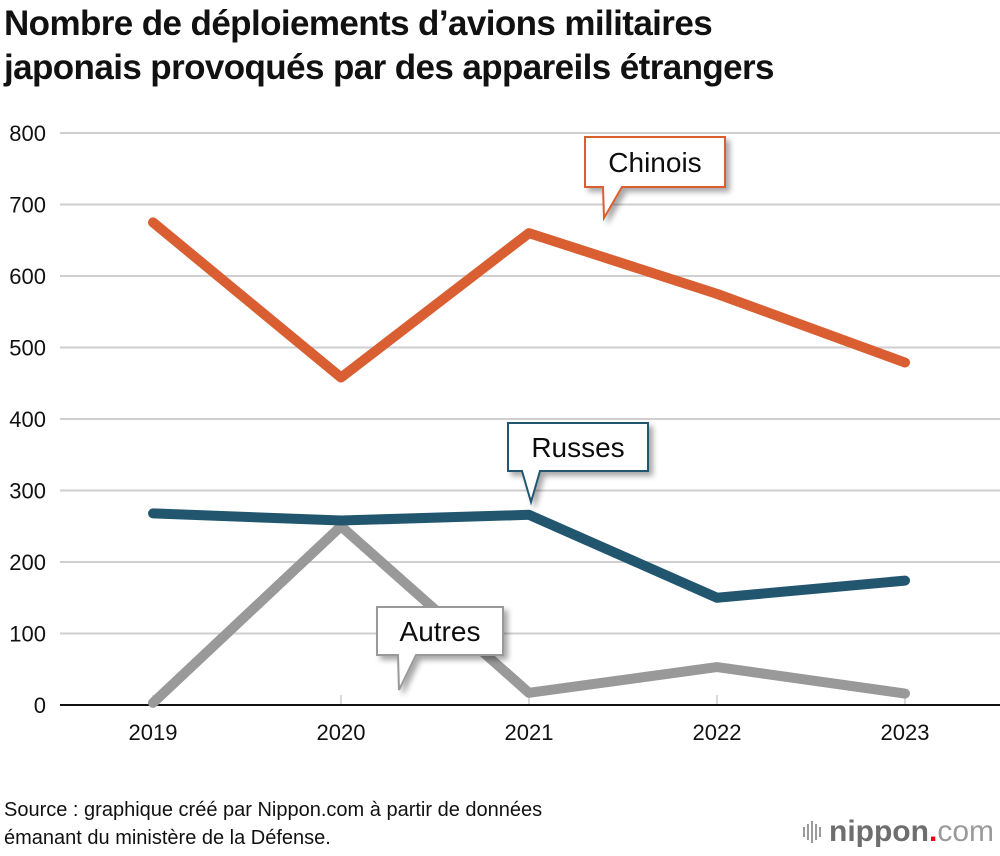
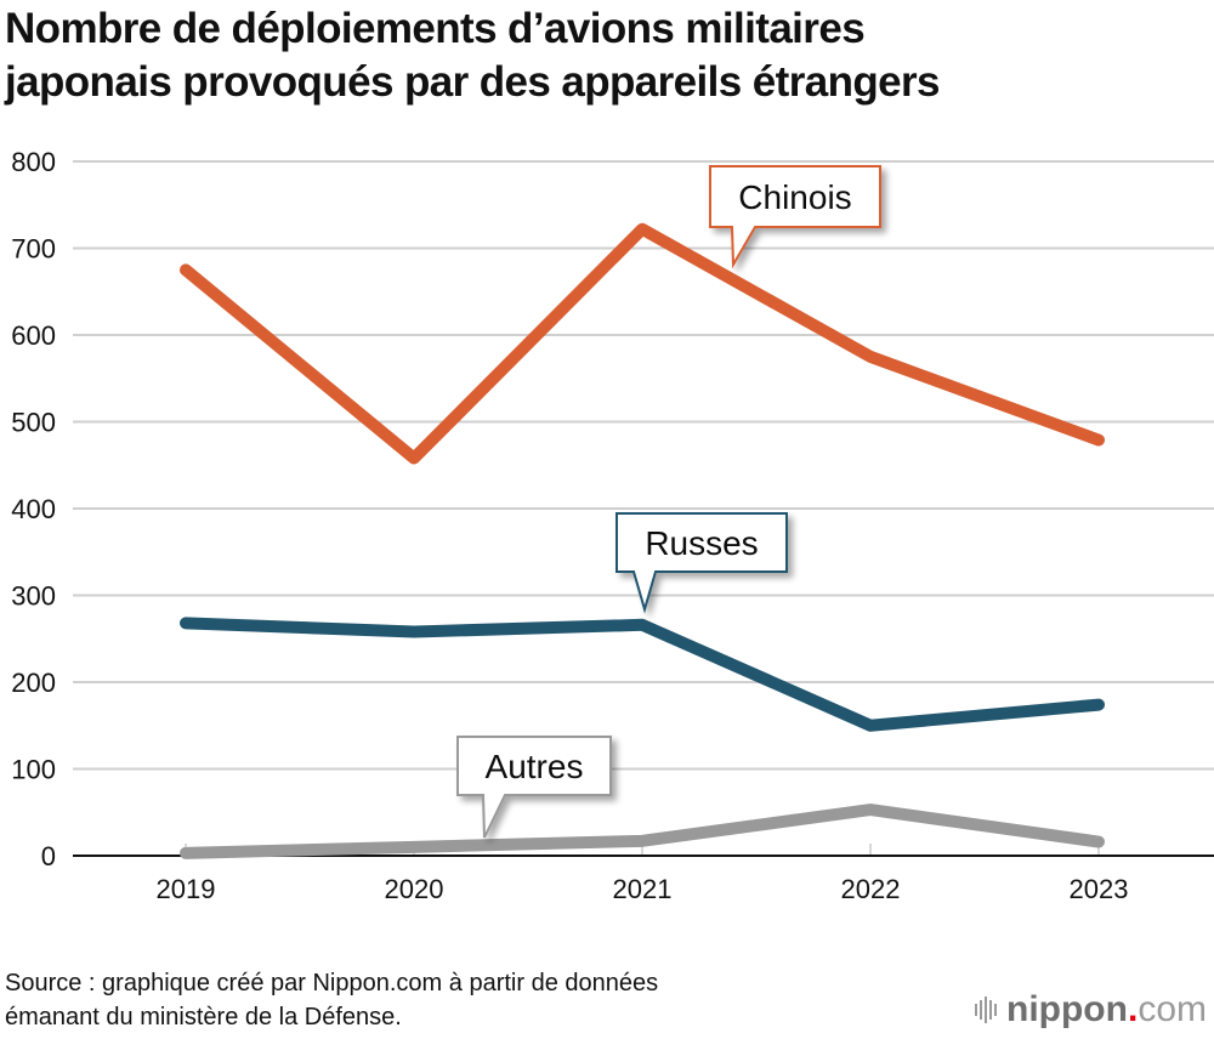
Autres/2020: 250 -> 10
Chinois/2021: 660 -> 720
